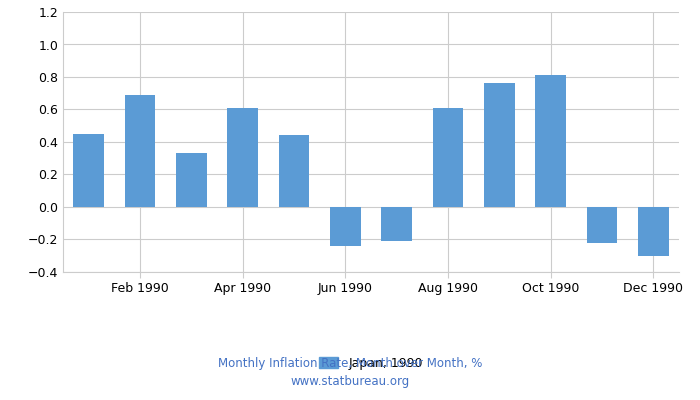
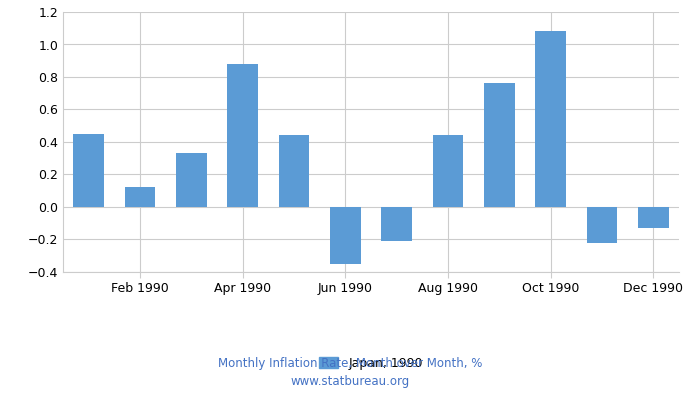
Feb 1990: 0.69 -> 0.12
Apr 1990: 0.61 -> 0.88
Jun 1990: -0.24 -> -0.35
Aug 1990: 0.61 -> 0.44
Oct 1990: 0.81 -> 1.08
Dec 1990: -0.30 -> -0.13
